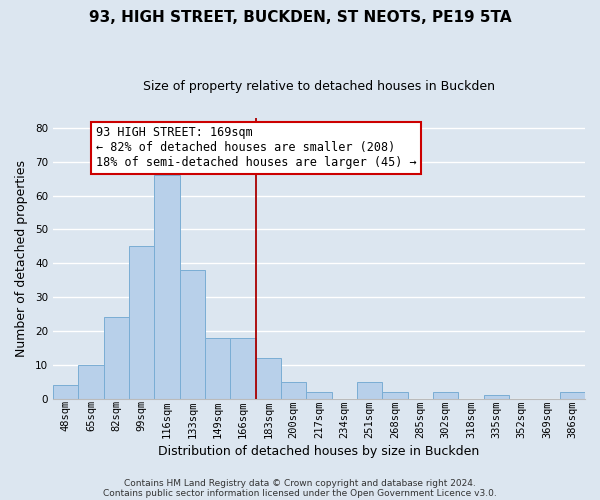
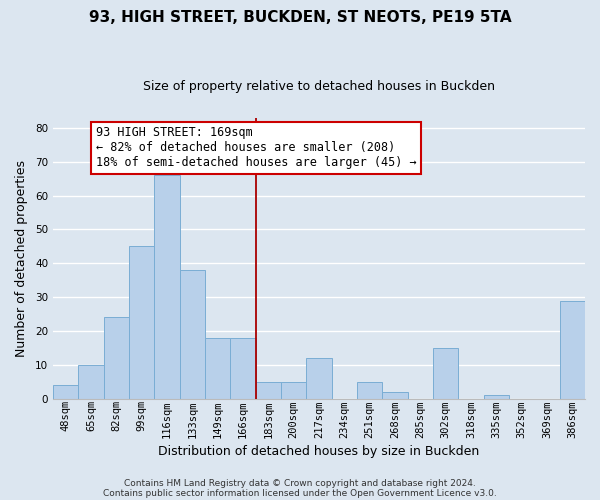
183sqm: 12 -> 5
217sqm: 2 -> 12
302sqm: 2 -> 15
386sqm: 2 -> 29
